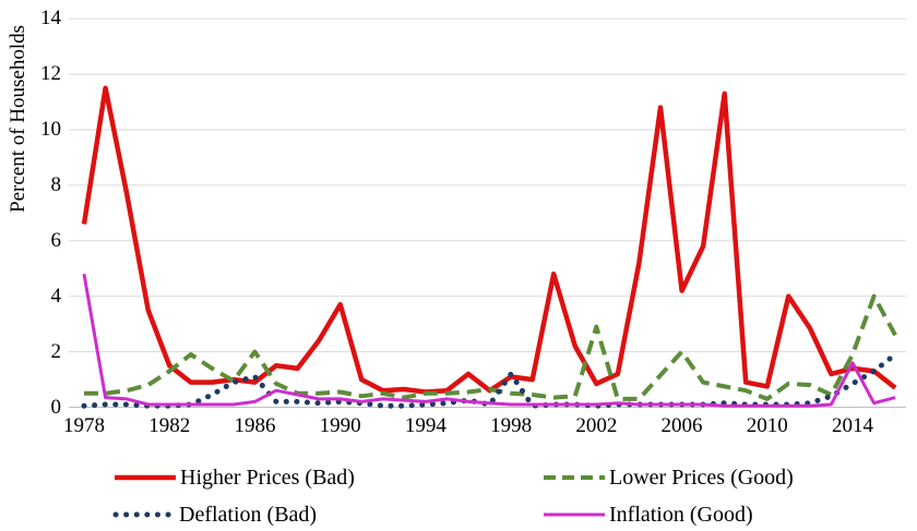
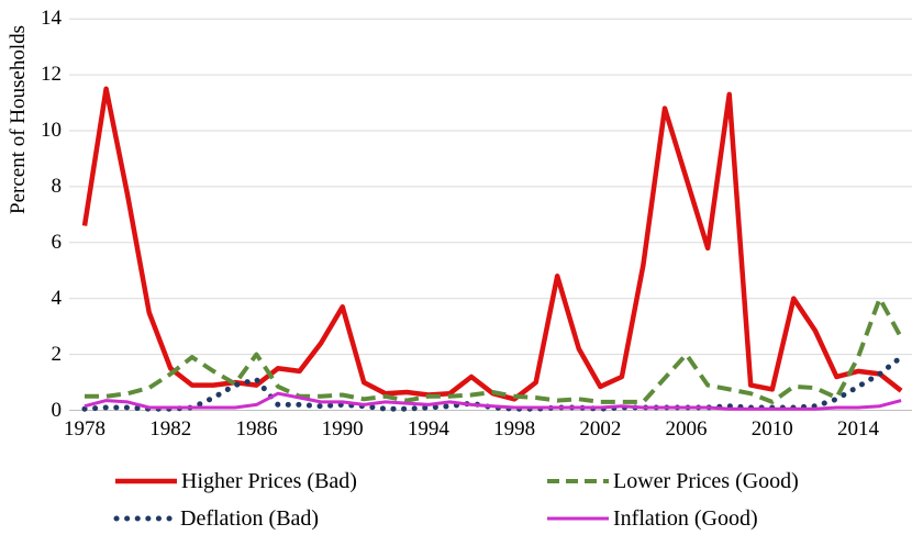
Inflation (Good)/1978: 4.8 -> 0.1
Higher Prices (Bad)/1998: 1.1 -> 0.4
Deflation (Bad)/1998: 1.2 -> 0.1
Lower Prices (Good)/2002: 2.9 -> 0.3
Higher Prices (Bad)/2006: 4.2 -> 8.3
Inflation (Good)/2014: 1.6 -> 0.1
